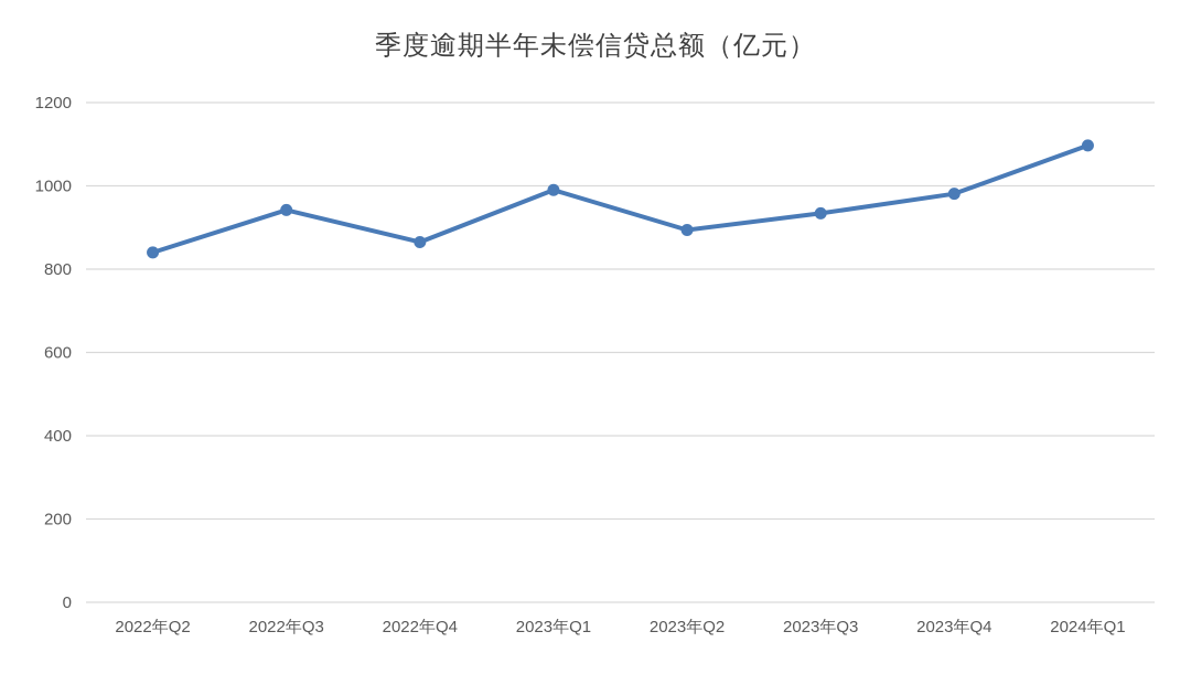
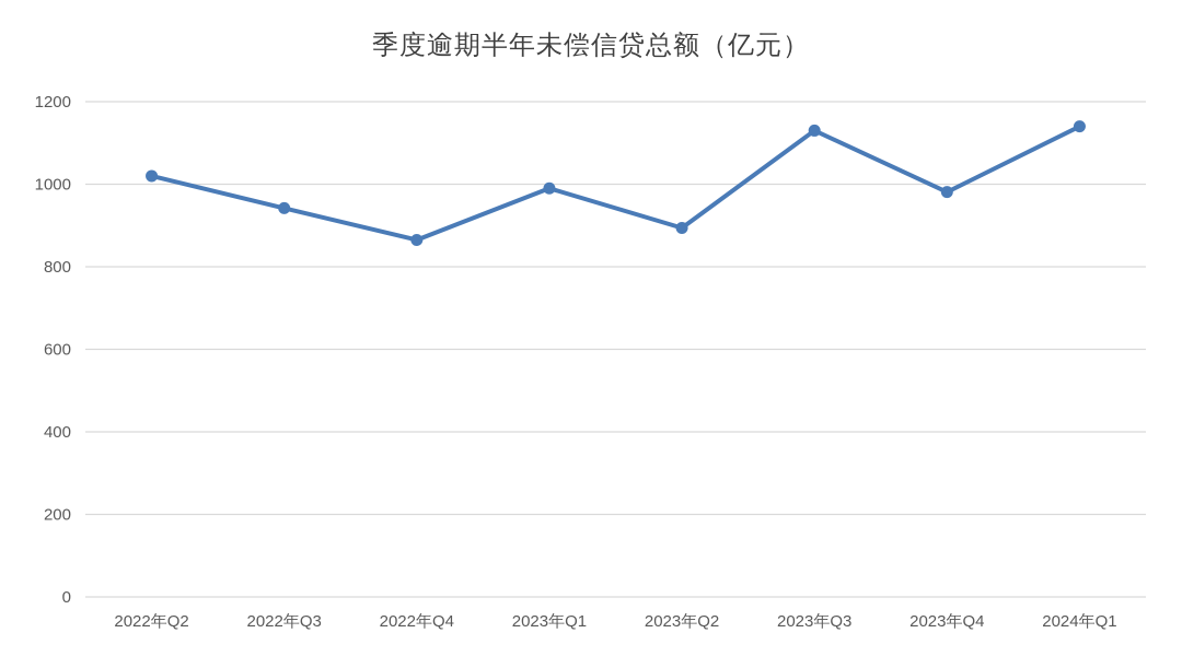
2022年Q2: 840 -> 1020
2023年Q3: 930 -> 1130
2024年Q1: 1100 -> 1140
